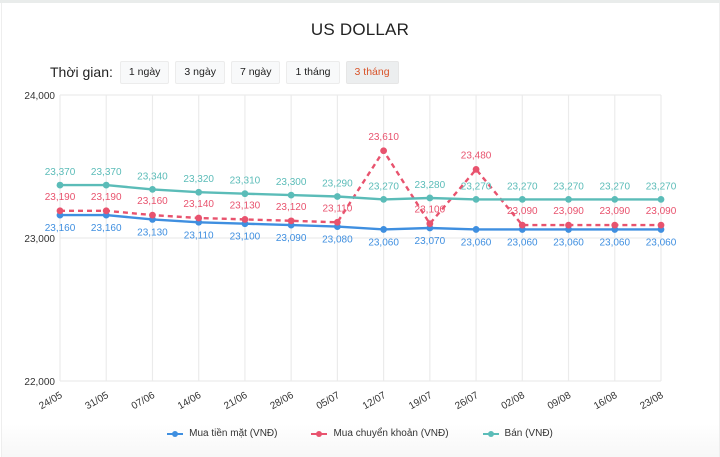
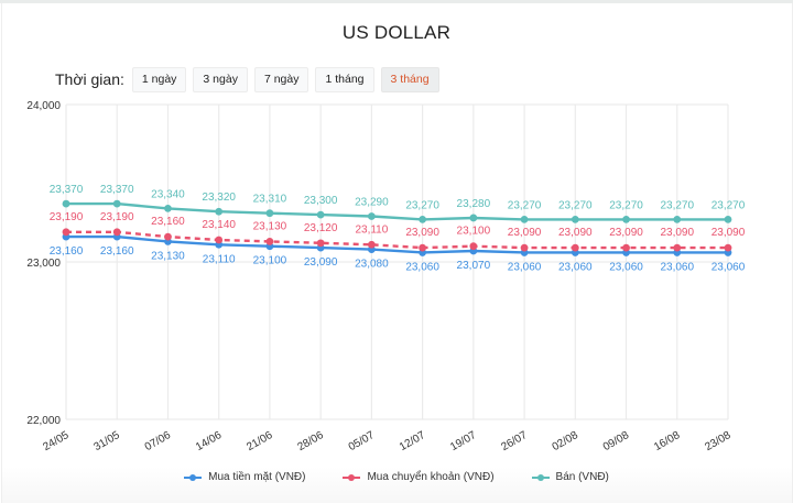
Mua chuyển khoản (VNĐ)/12/07: 23,610 -> 23,090
Mua chuyển khoản (VNĐ)/26/07: 23,480 -> 23,090
